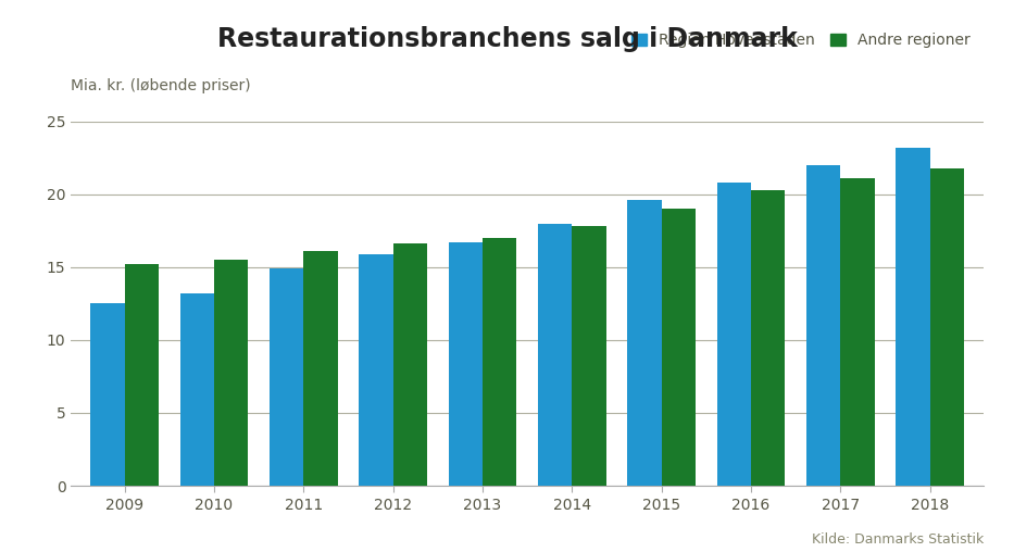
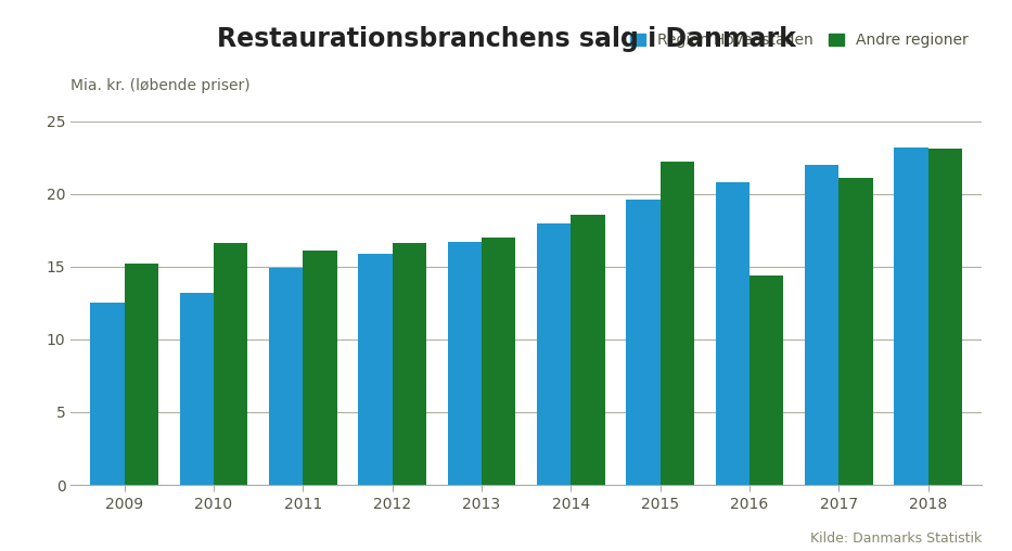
Andre regioner/2010: 15.5 -> 16.6
Andre regioner/2014: 17.8 -> 18.6
Andre regioner/2015: 19.0 -> 22.2
Andre regioner/2016: 20.3 -> 14.4
Andre regioner/2018: 21.8 -> 23.1
